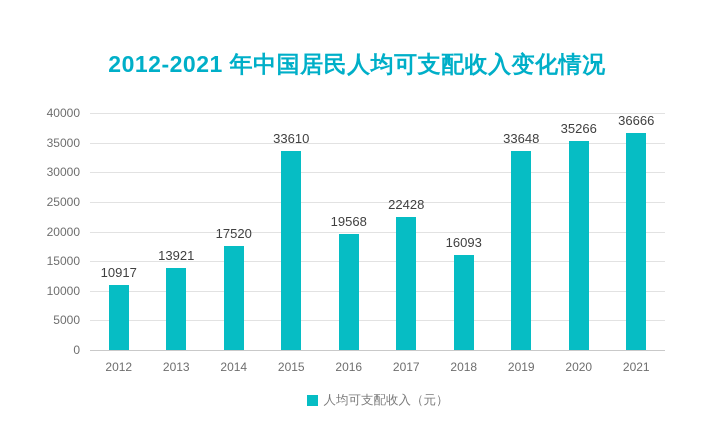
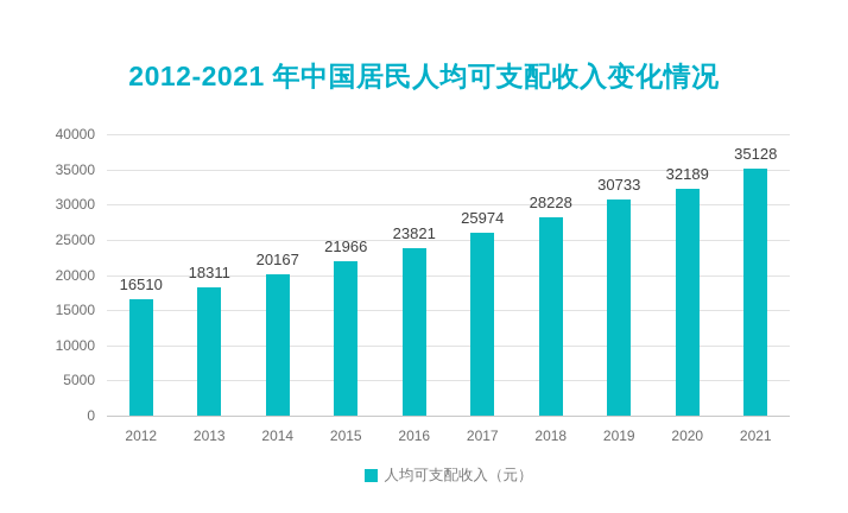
2012: 10917 -> 16510
2013: 13921 -> 18311
2014: 17520 -> 20167
2015: 33610 -> 21966
2016: 19568 -> 23821
2017: 22428 -> 25974
2018: 16093 -> 28228
2019: 33648 -> 30733
2020: 35266 -> 32189
2021: 36666 -> 35128
